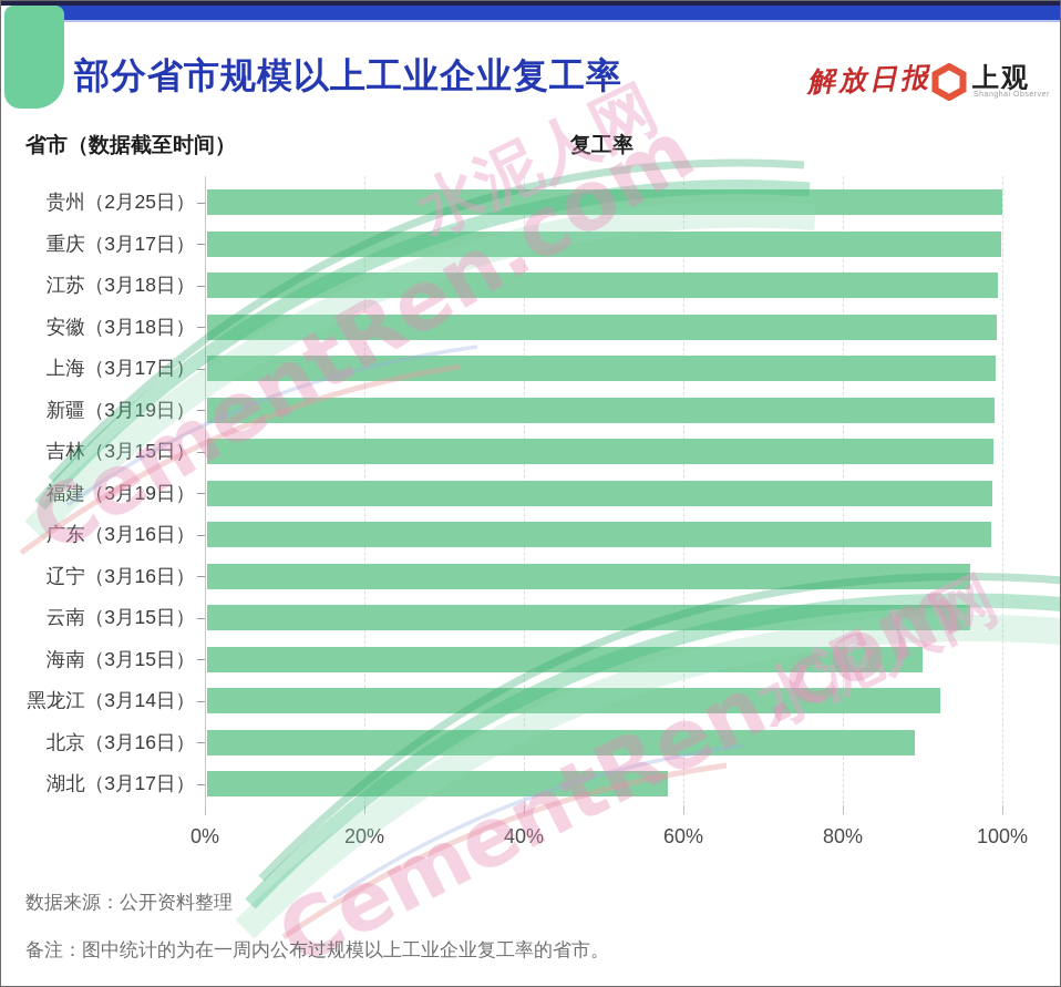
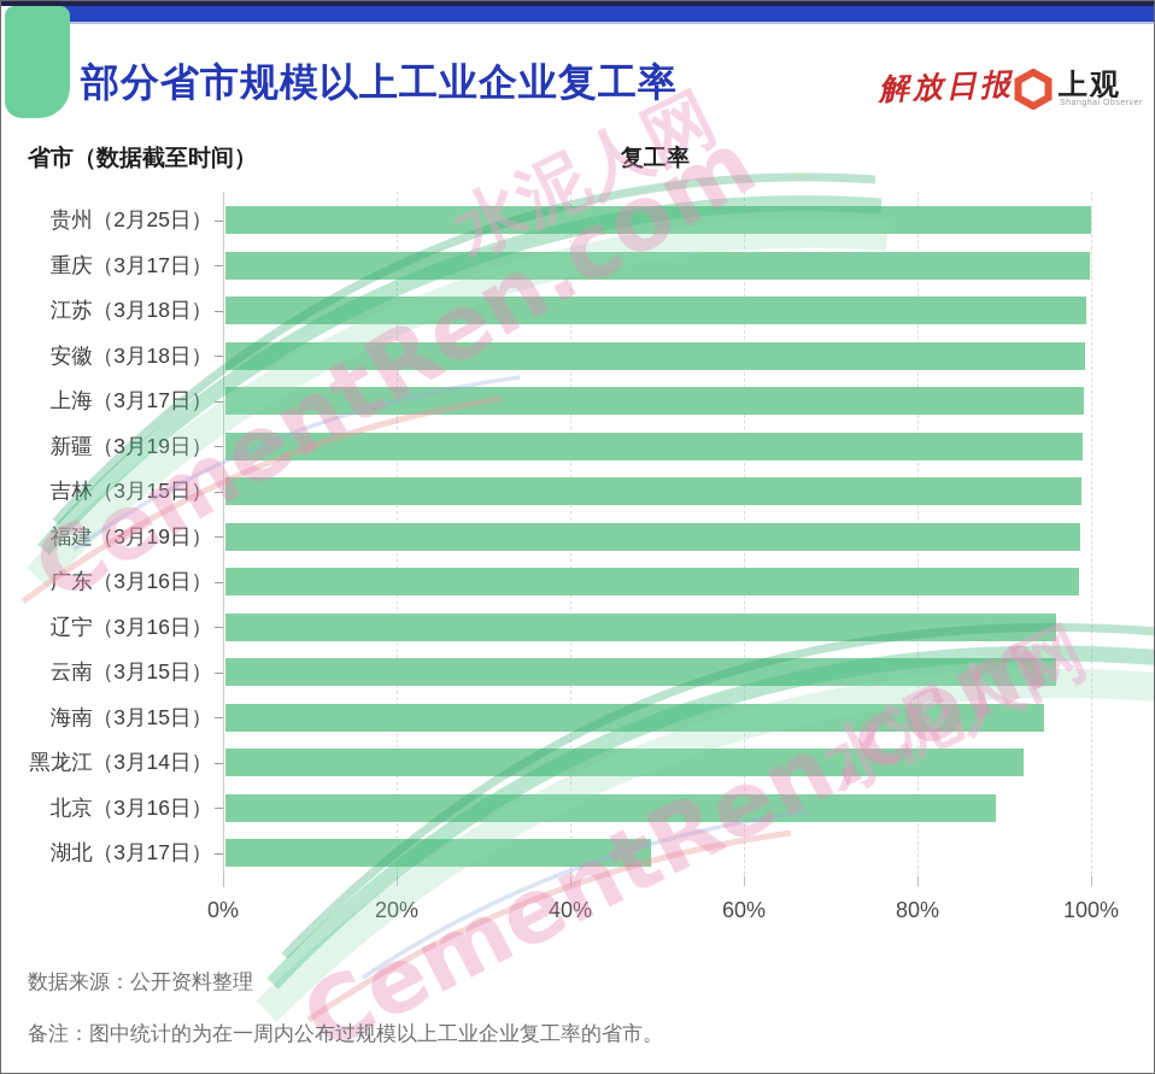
海南（3月15日）: 90% -> 94%
湖北（3月17日）: 58% -> 49%
